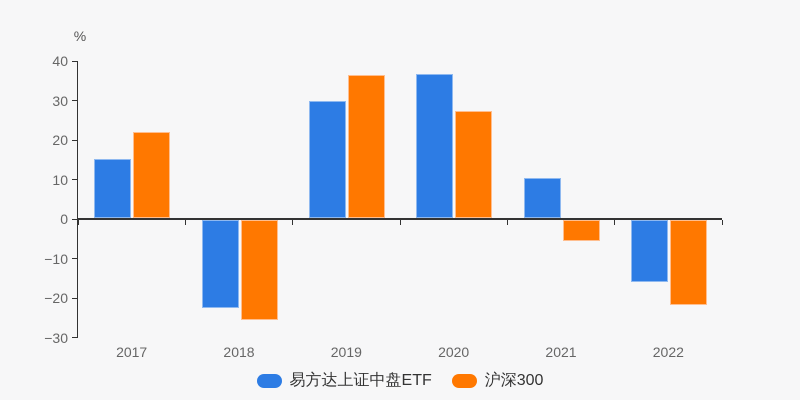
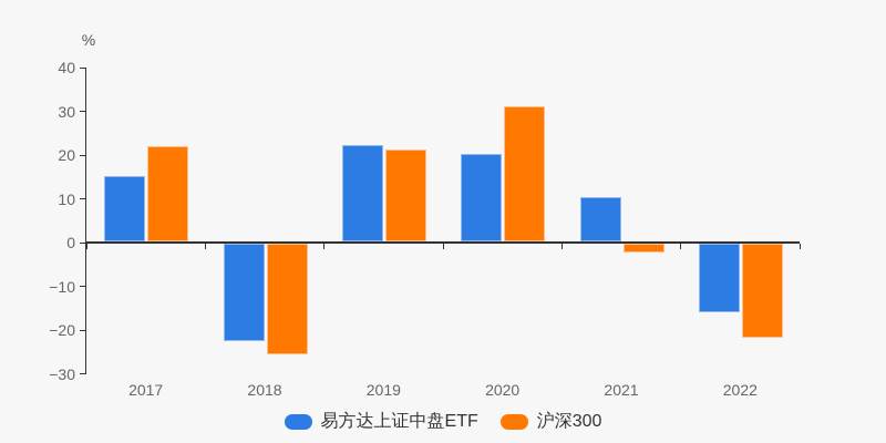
易方达上证中盘ETF/2019: 30 -> 22
沪深300/2019: 36 -> 21
易方达上证中盘ETF/2020: 36 -> 20
沪深300/2020: 27 -> 31
沪深300/2021: -5 -> -2
